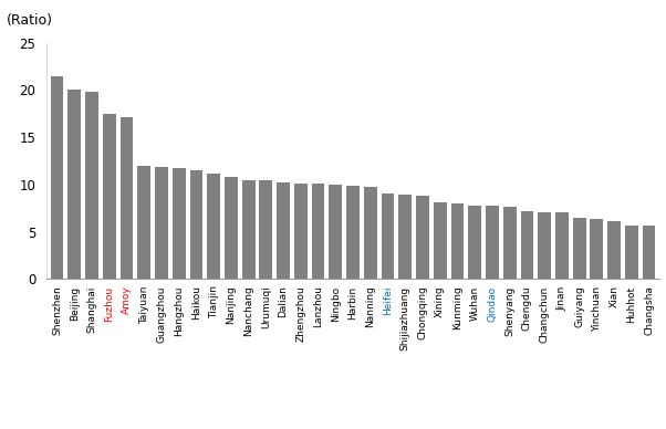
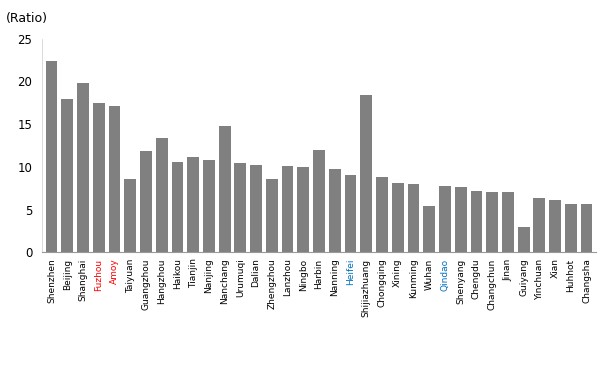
Shenzhen: 21.5 -> 22.4
Beijing: 20.1 -> 18.0
Taiyuan: 12.0 -> 8.6
Hangzhou: 11.7 -> 13.4
Haikou: 11.5 -> 10.6
Nanchang: 10.5 -> 14.8
Zhengzhou: 10.1 -> 8.6
Harbin: 9.9 -> 12.0
Shijiazhuang: 8.9 -> 18.4
Wuhan: 7.8 -> 5.4
Guiyang: 6.5 -> 3.0
